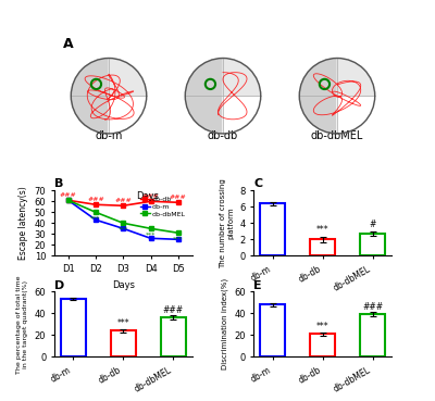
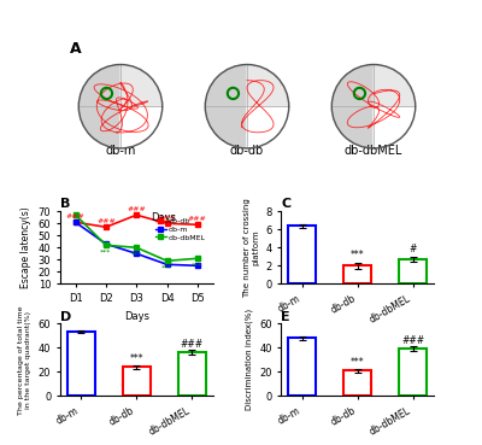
B/db-dbMEL/D1: 61 -> 67
B/db-dbMEL/D2: 50 -> 42
B/db-db/D3: 56 -> 67
B/db-dbMEL/D4: 35 -> 29
